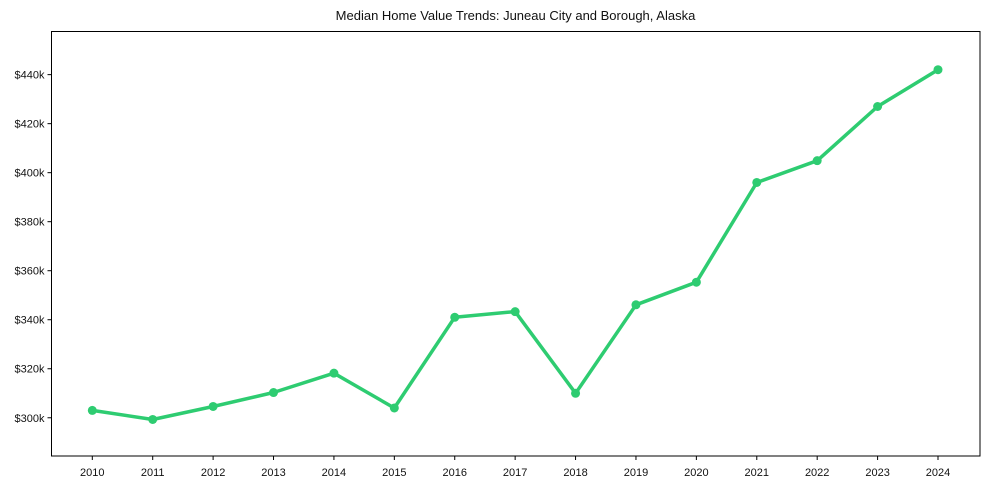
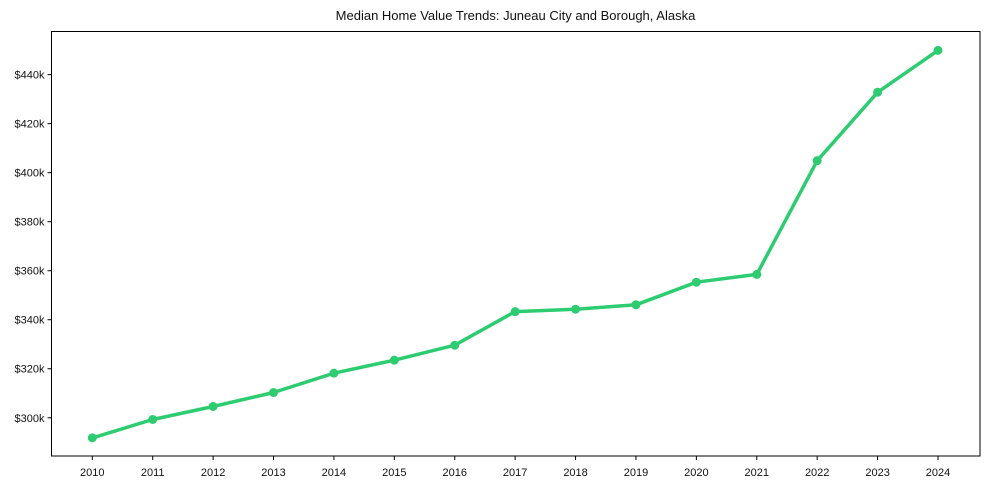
2010: $303k -> $292k
2015: $304k -> $324k
2016: $341k -> $330k
2018: $310k -> $344k
2021: $396k -> $358k
2023: $427k -> $433k
2024: $442k -> $450k
